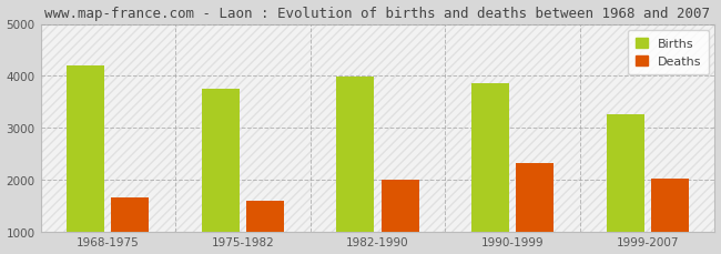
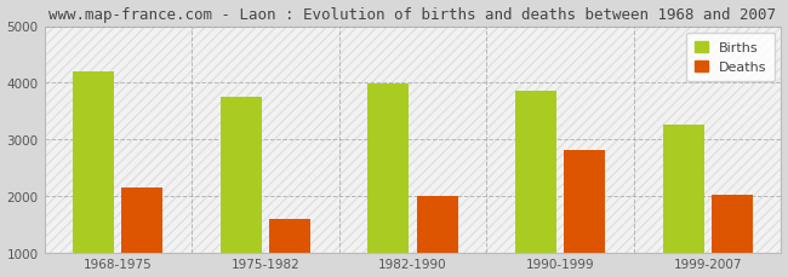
Deaths/1968-1975: 1650 -> 2150
Deaths/1990-1999: 2320 -> 2800
